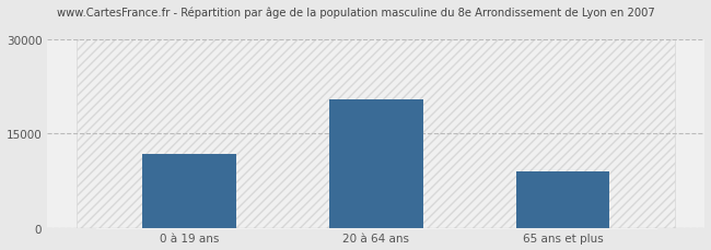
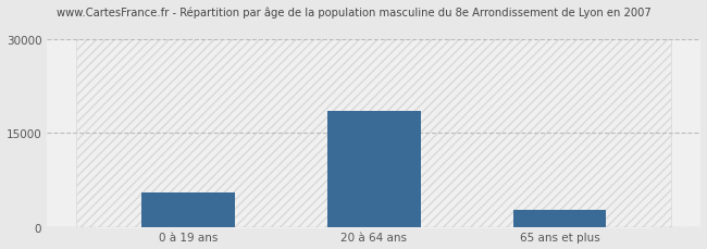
0 à 19 ans: 11800 -> 5500
20 à 64 ans: 20400 -> 18500
65 ans et plus: 9000 -> 2700
